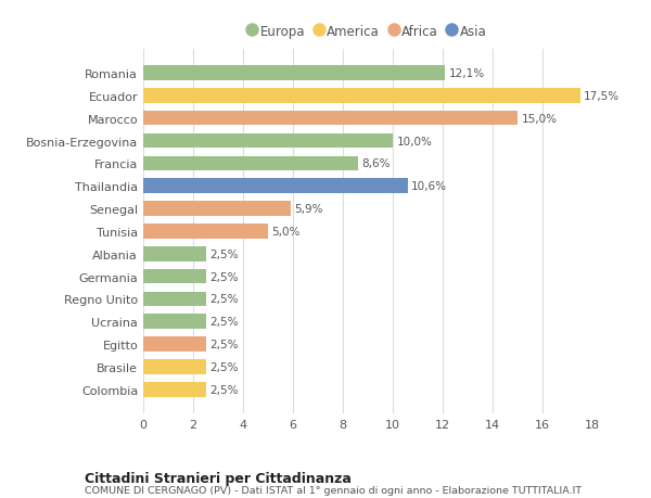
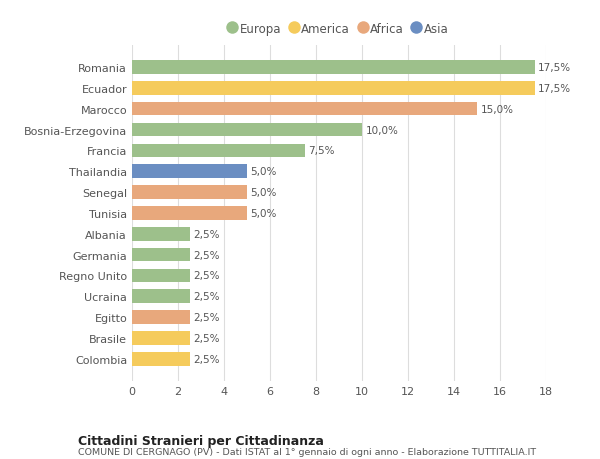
Romania: 12,1% -> 17,5%
Francia: 8,6% -> 7,5%
Thailandia: 10,6% -> 5,0%
Senegal: 5,9% -> 5,0%
